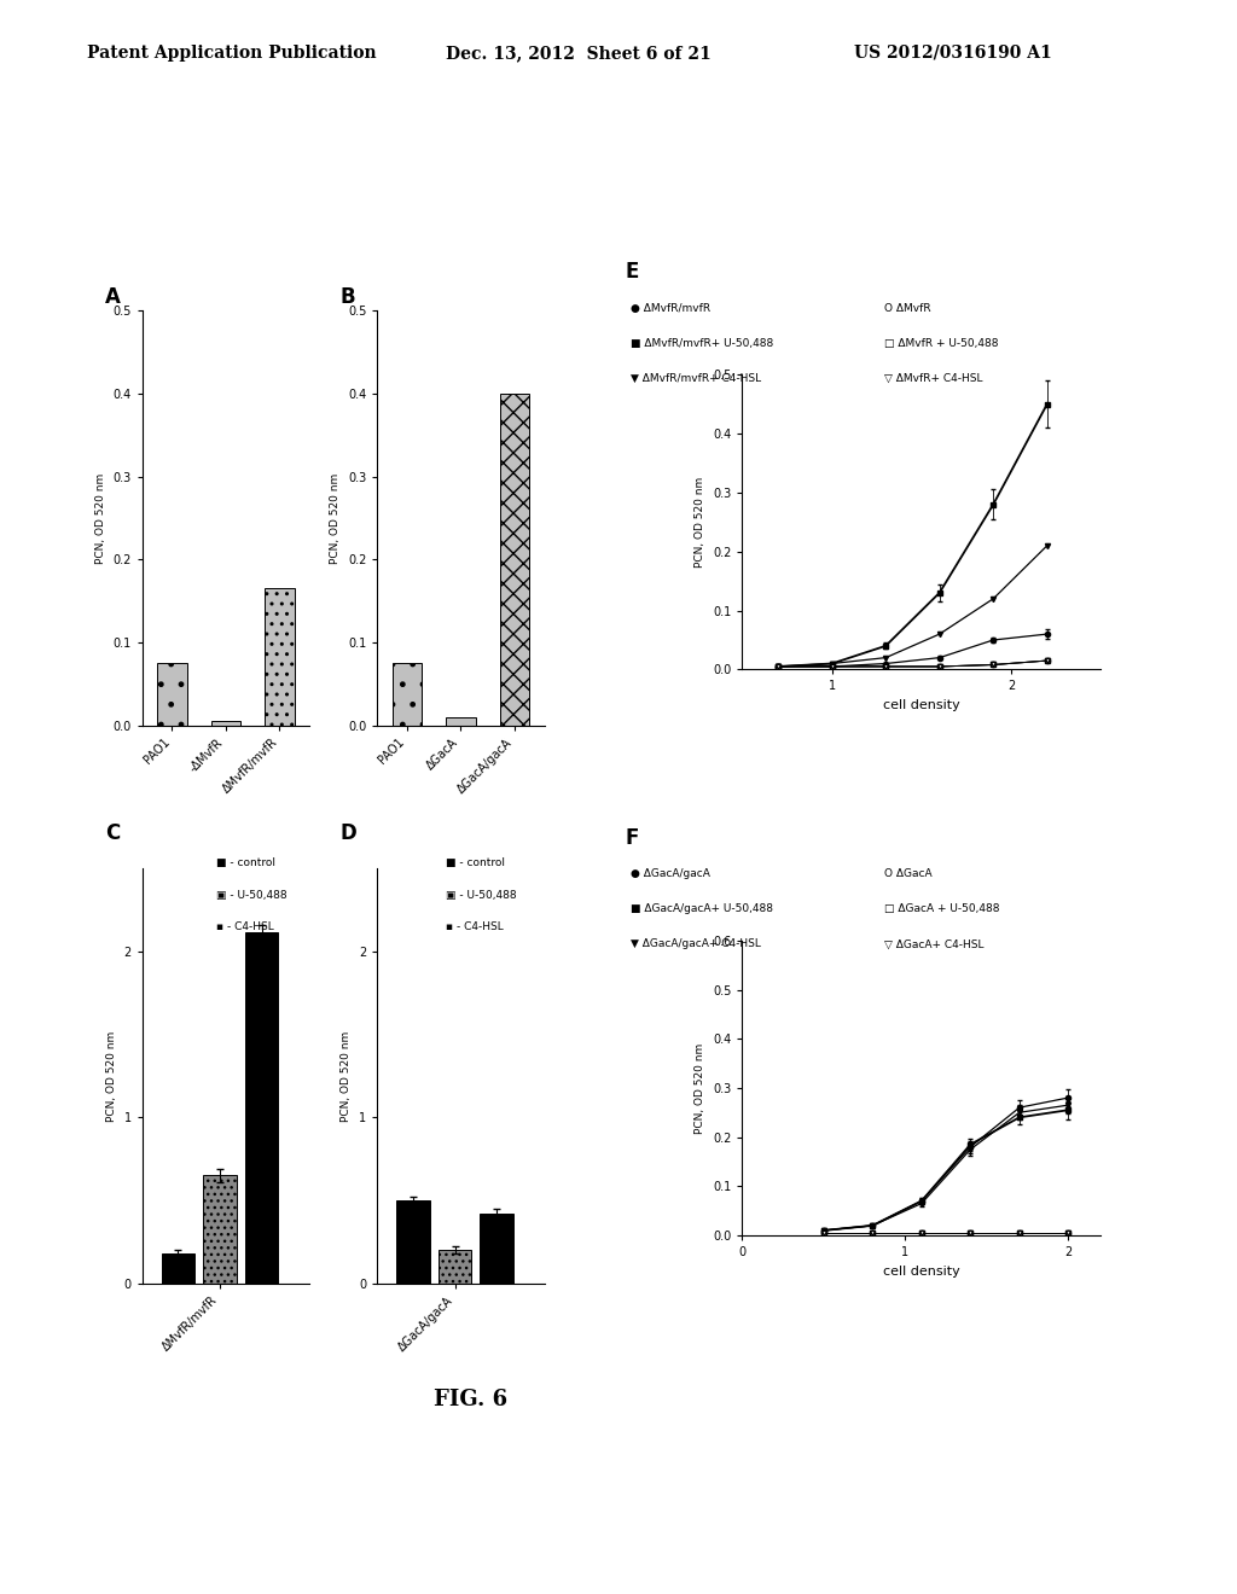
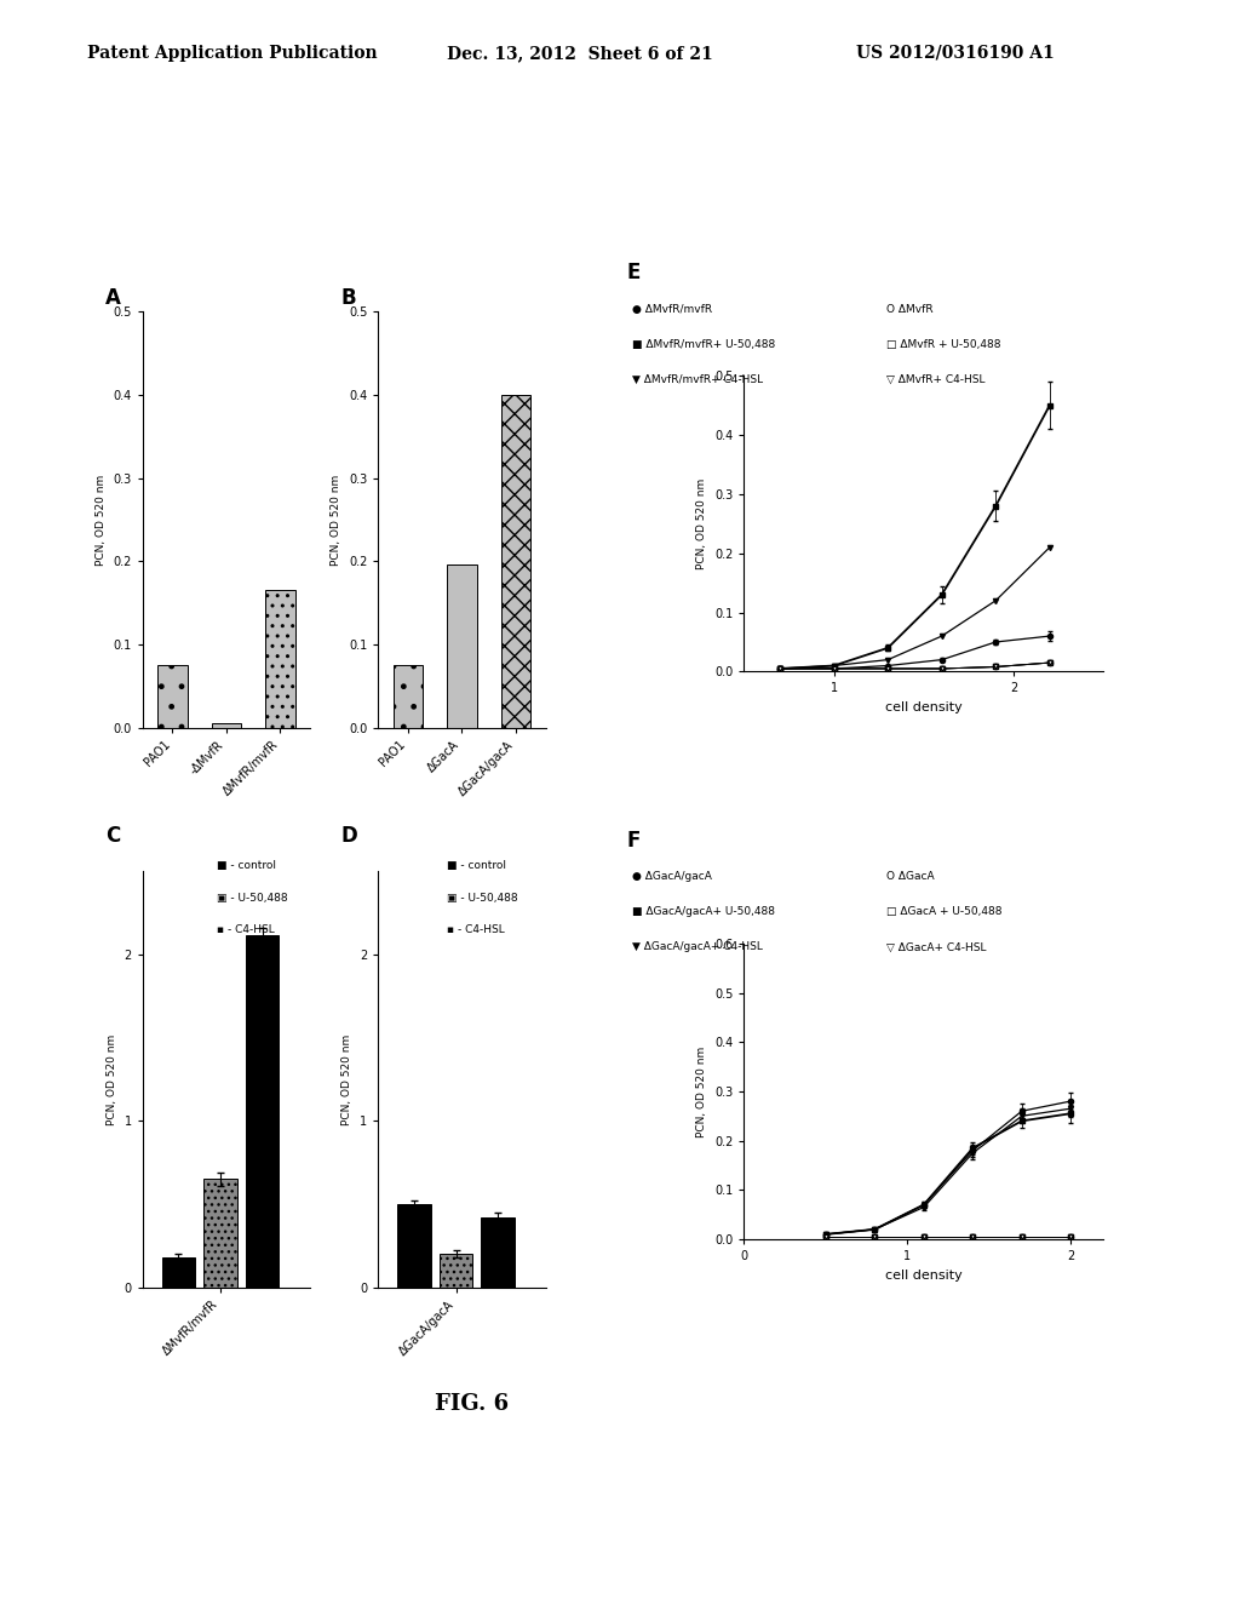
ΔGacA: 0.010 -> 0.196
